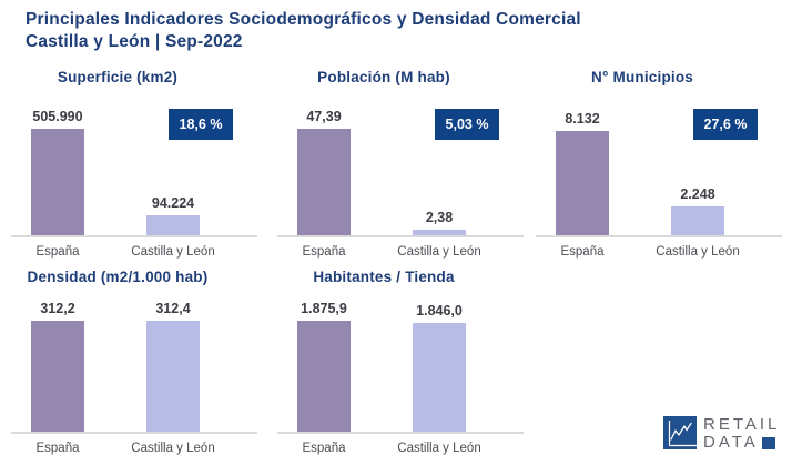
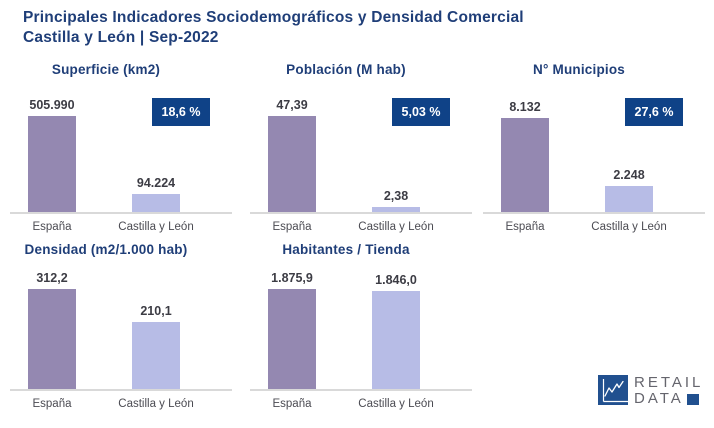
Densidad (m2/1.000 hab)/Castilla y León: 312,4 -> 210,1
